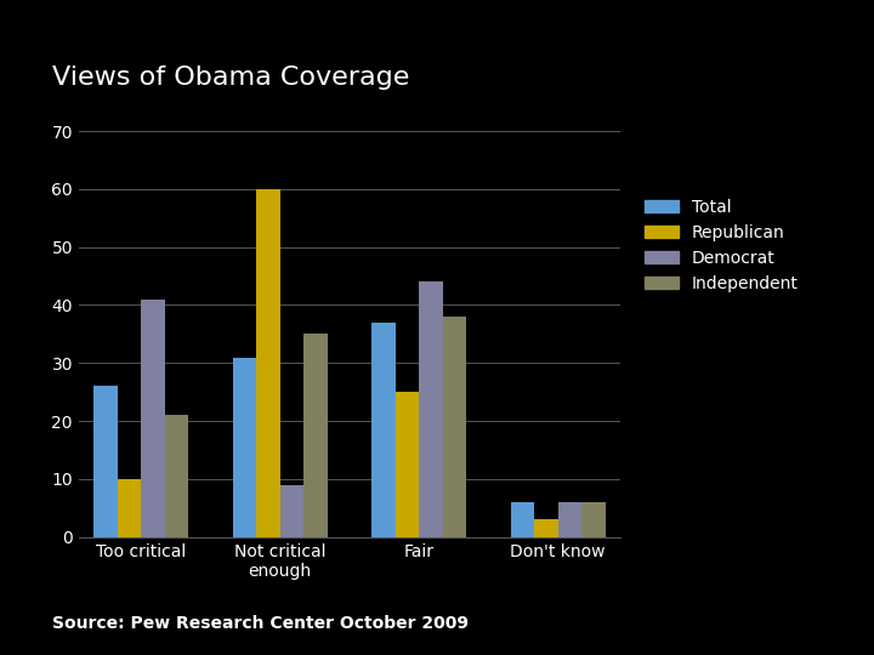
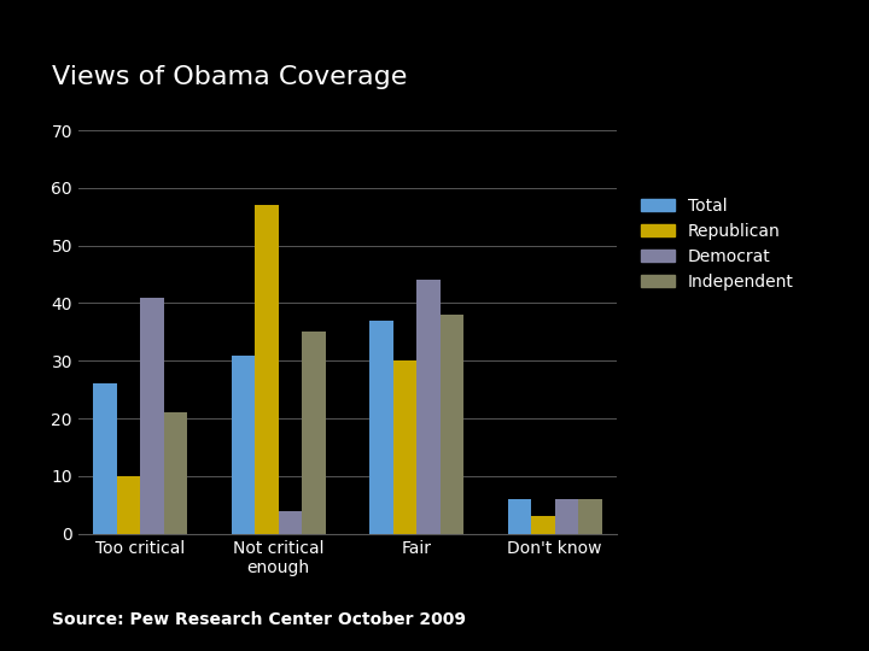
Republican/Not critical enough: 60 -> 57
Democrat/Not critical enough: 9 -> 4
Republican/Fair: 25 -> 30
